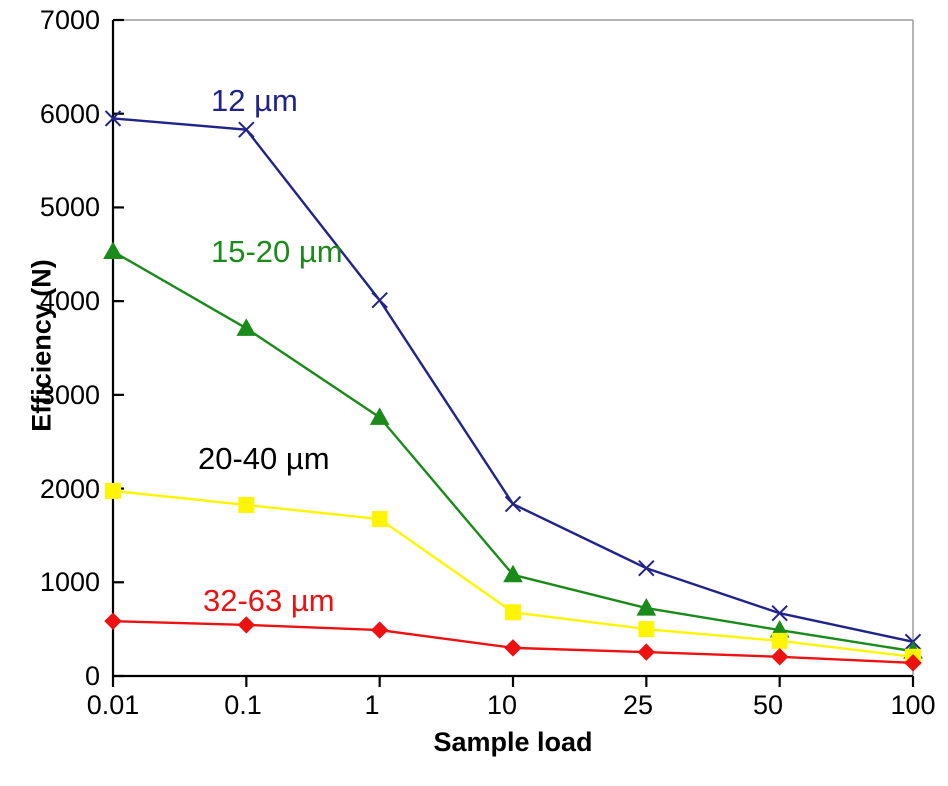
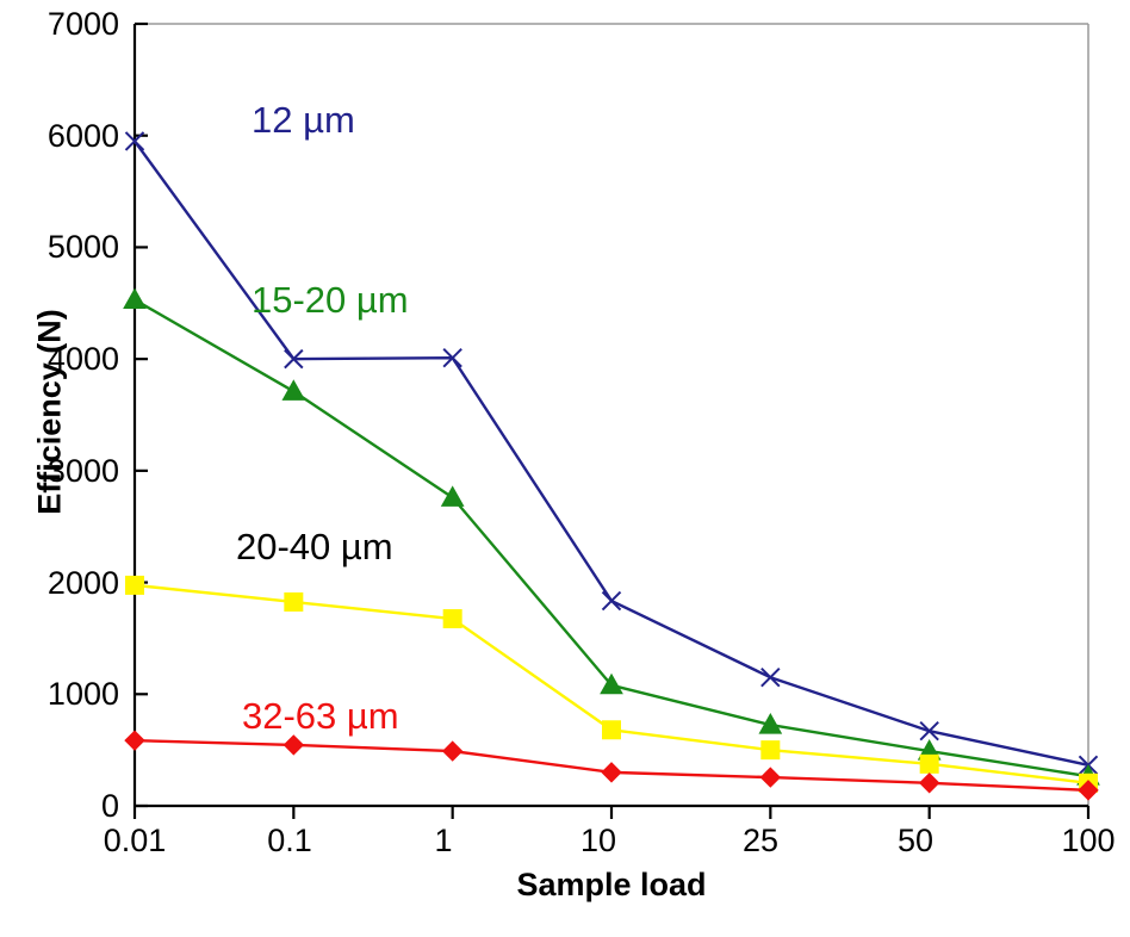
12 µm/0.1: 5800 -> 4000
